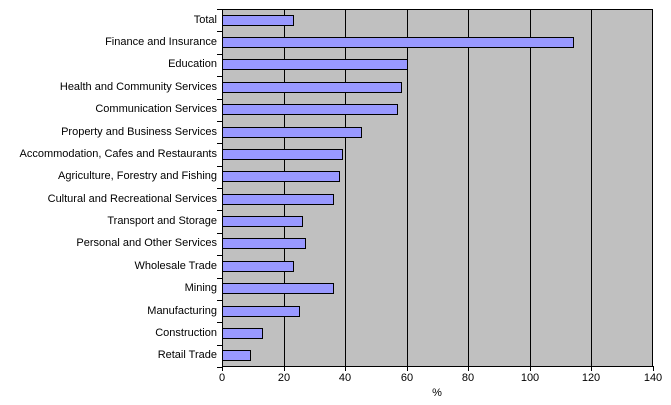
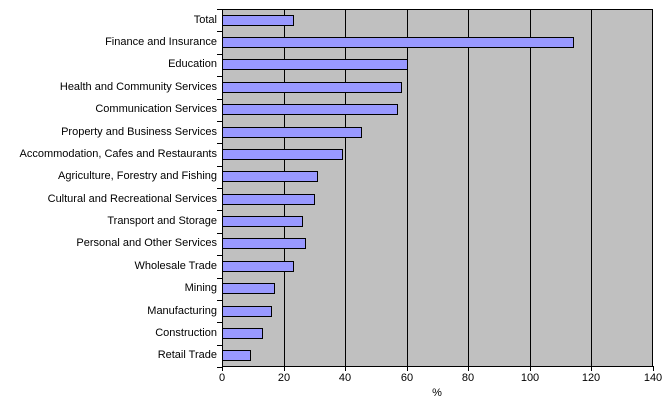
Agriculture, Forestry and Fishing: 38 -> 31
Cultural and Recreational Services: 36 -> 30
Mining: 36 -> 17
Manufacturing: 25 -> 16
